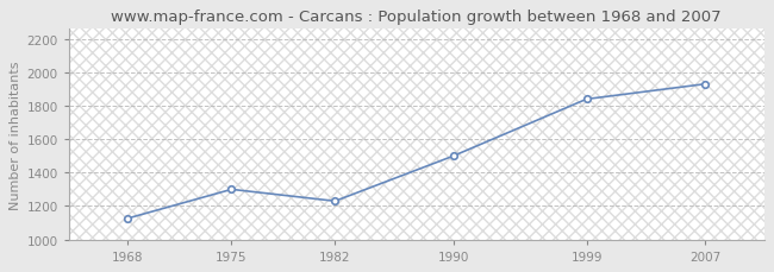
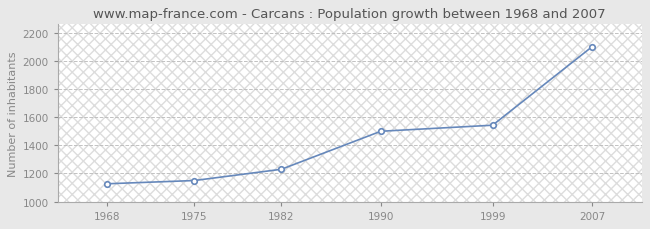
1975: 1300 -> 1150
1999: 1840 -> 1540
2007: 1930 -> 2100
